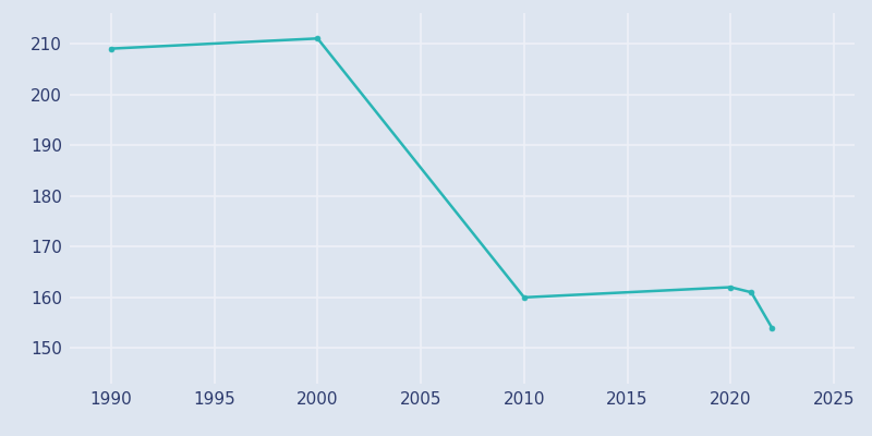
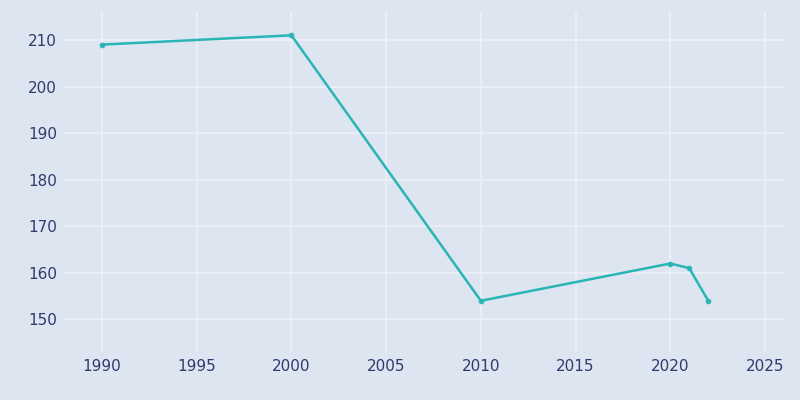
2010: 160 -> 154
